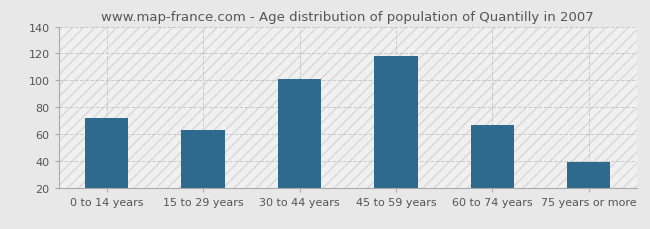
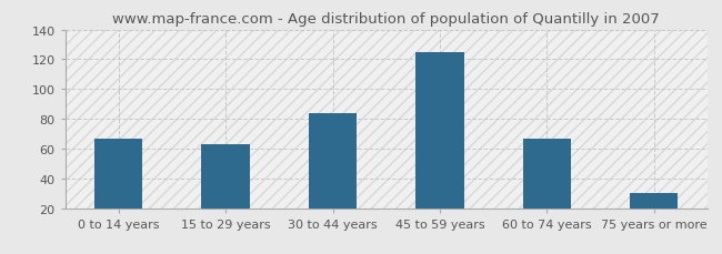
0 to 14 years: 72 -> 67
30 to 44 years: 101 -> 84
45 to 59 years: 118 -> 125
75 years or more: 39 -> 30
